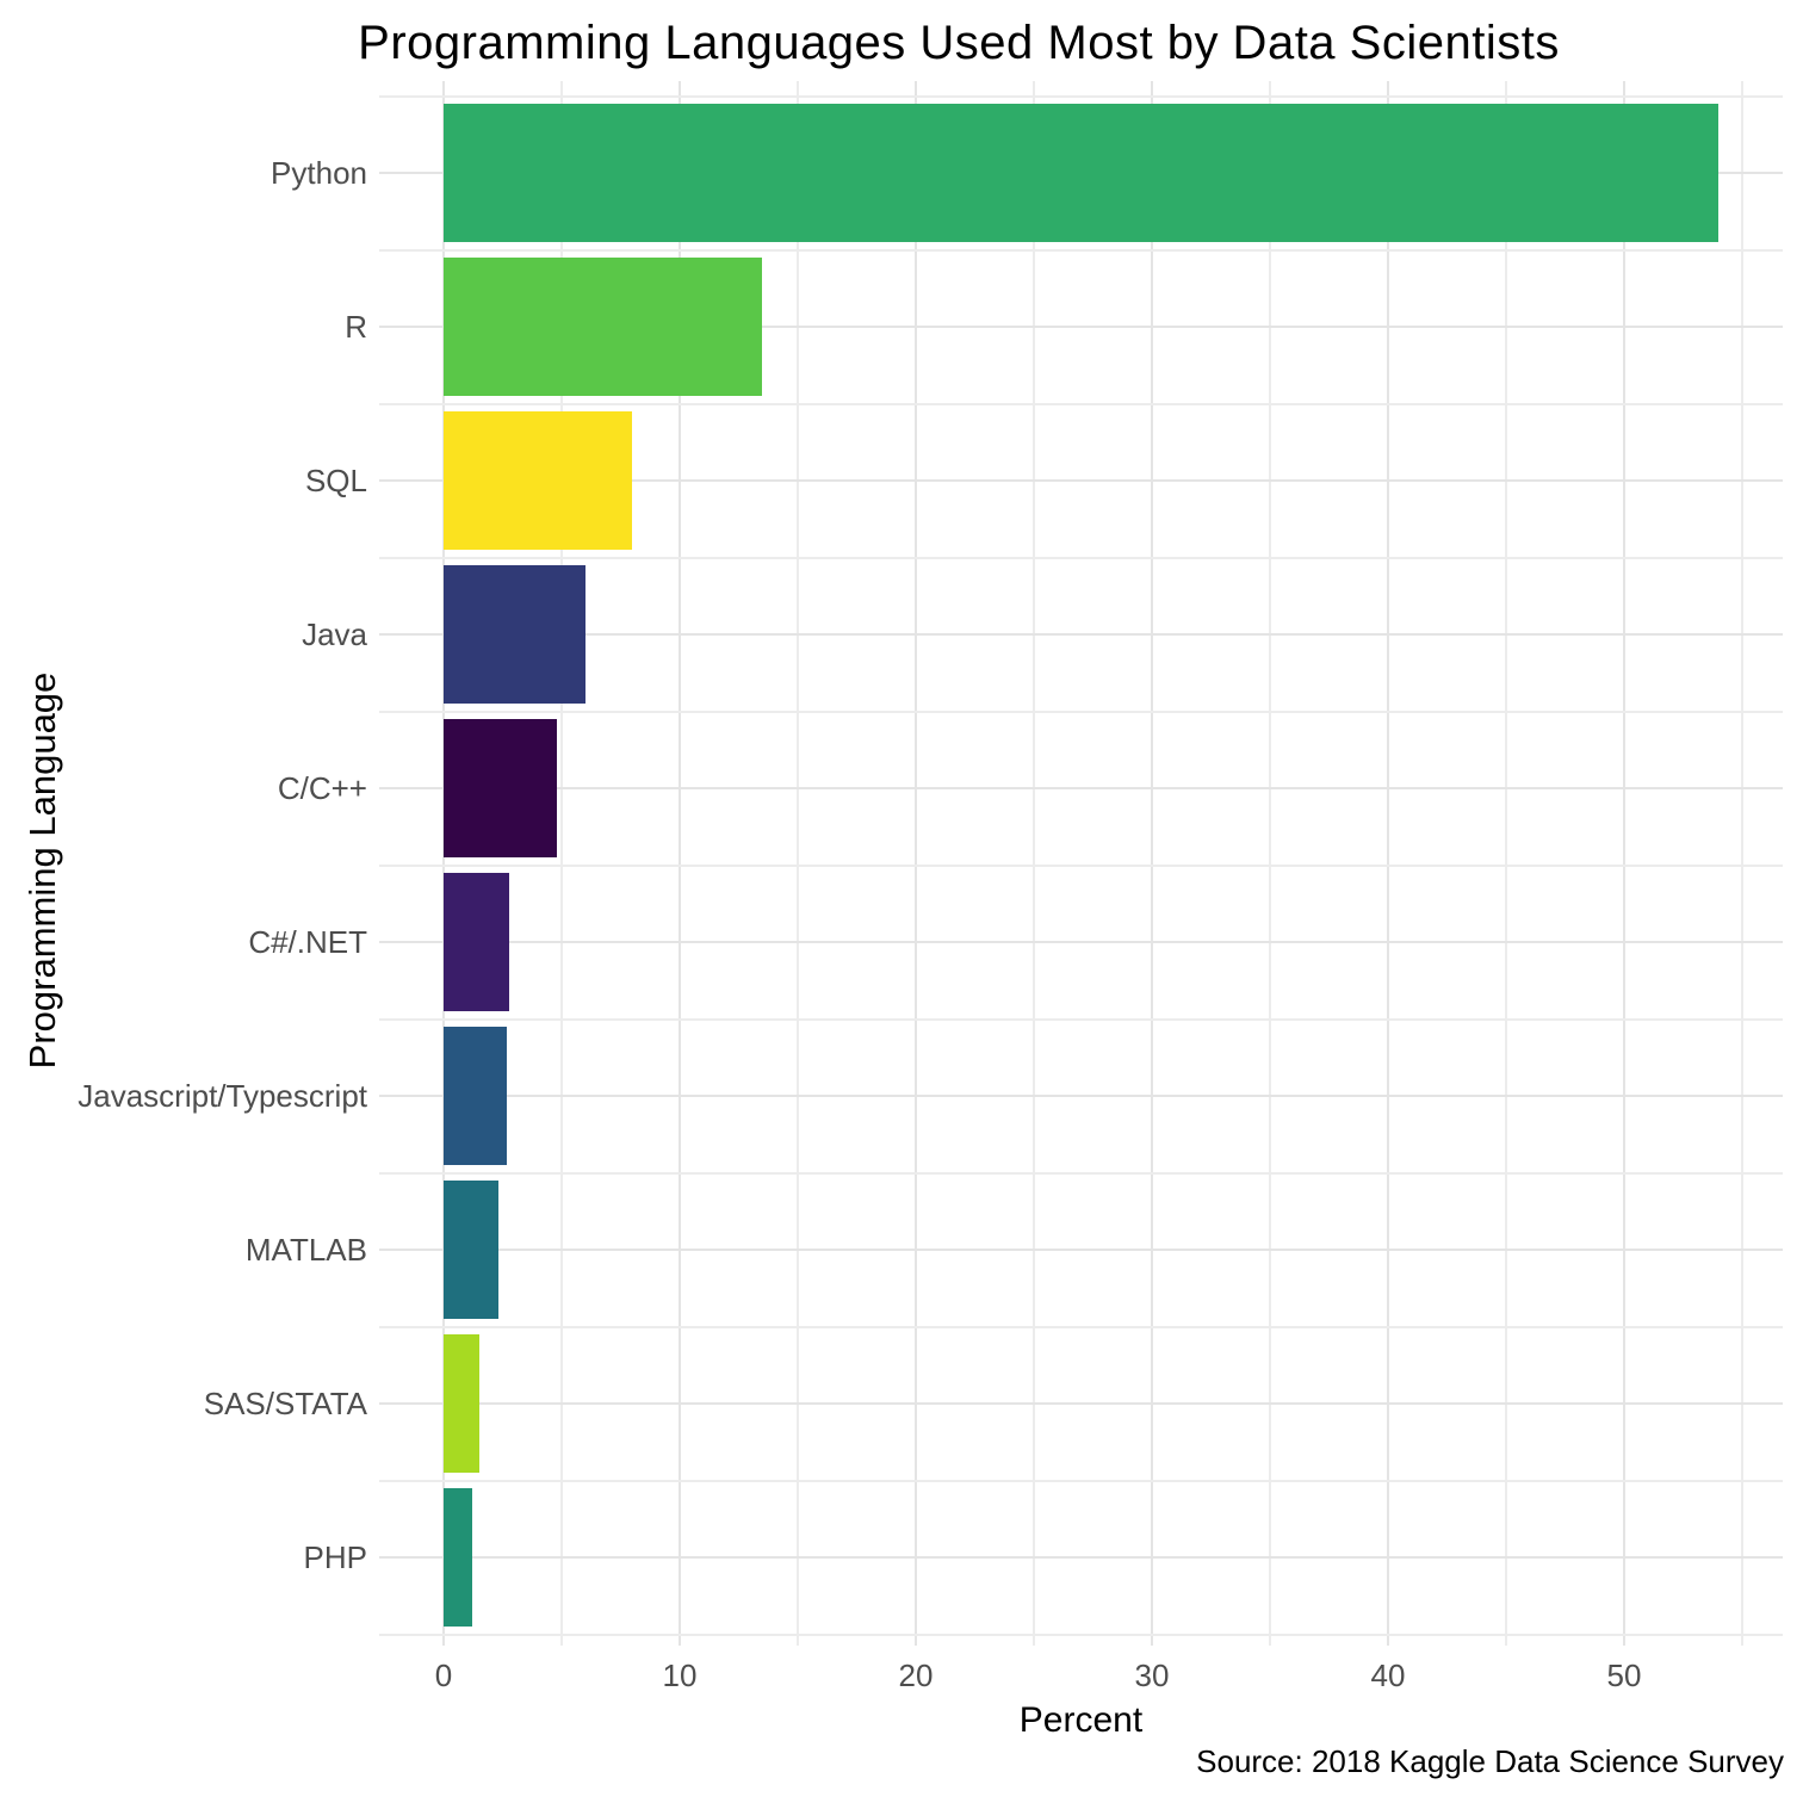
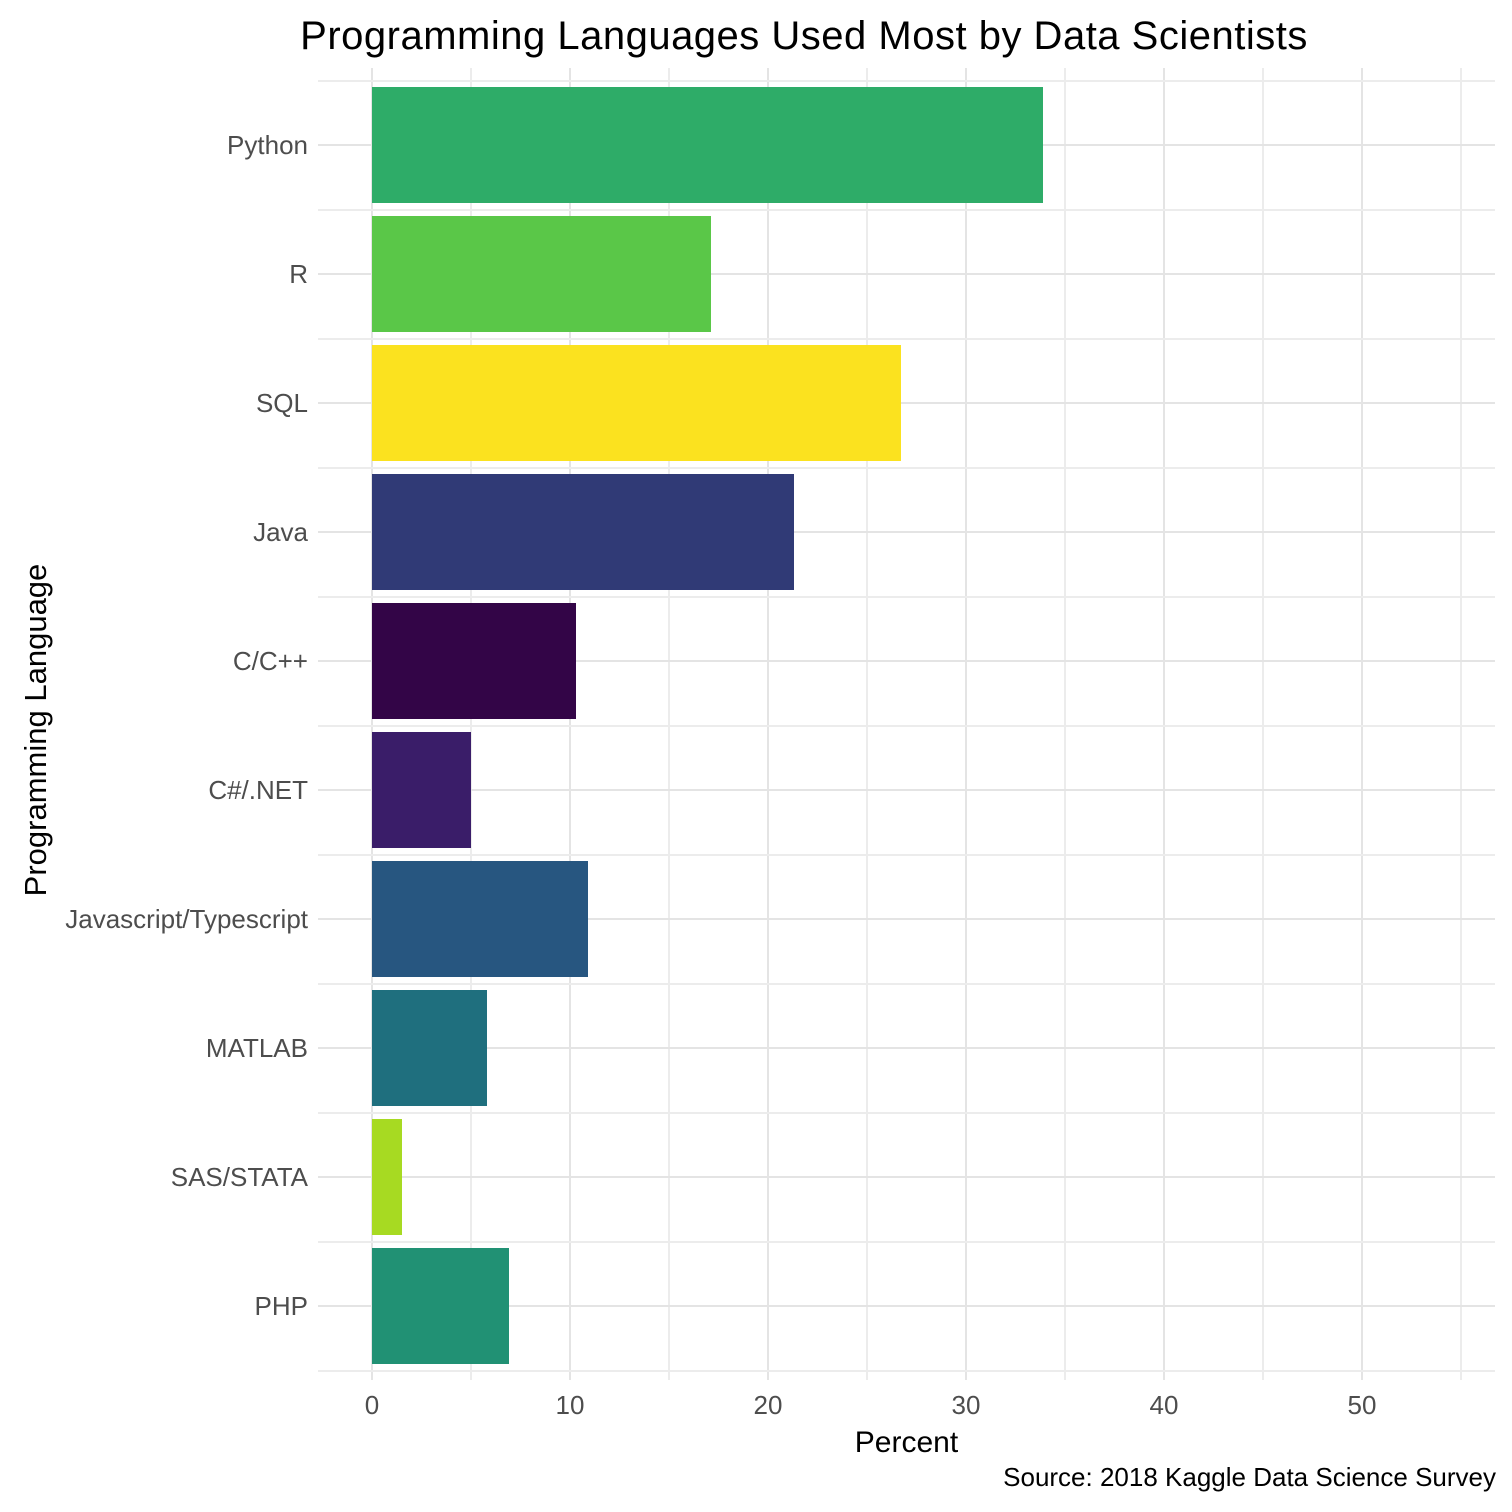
Python: 54.0 -> 33.9
R: 13.5 -> 17.1
SQL: 8.0 -> 26.7
Java: 6.0 -> 21.3
C/C++: 4.8 -> 10.3
C#/.NET: 2.8 -> 5.0
Javascript/Typescript: 2.7 -> 10.9
MATLAB: 2.3 -> 5.8
PHP: 1.2 -> 6.9
